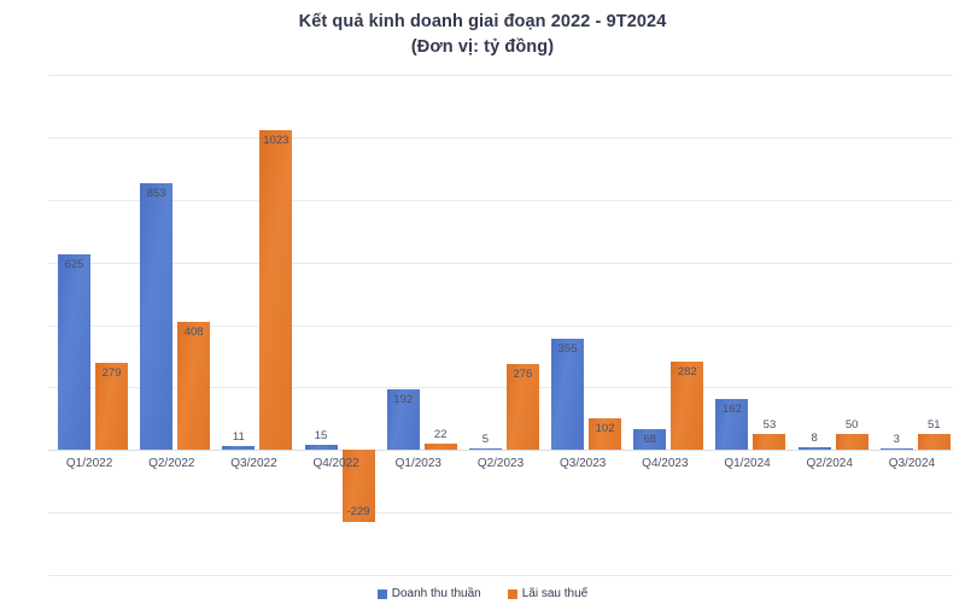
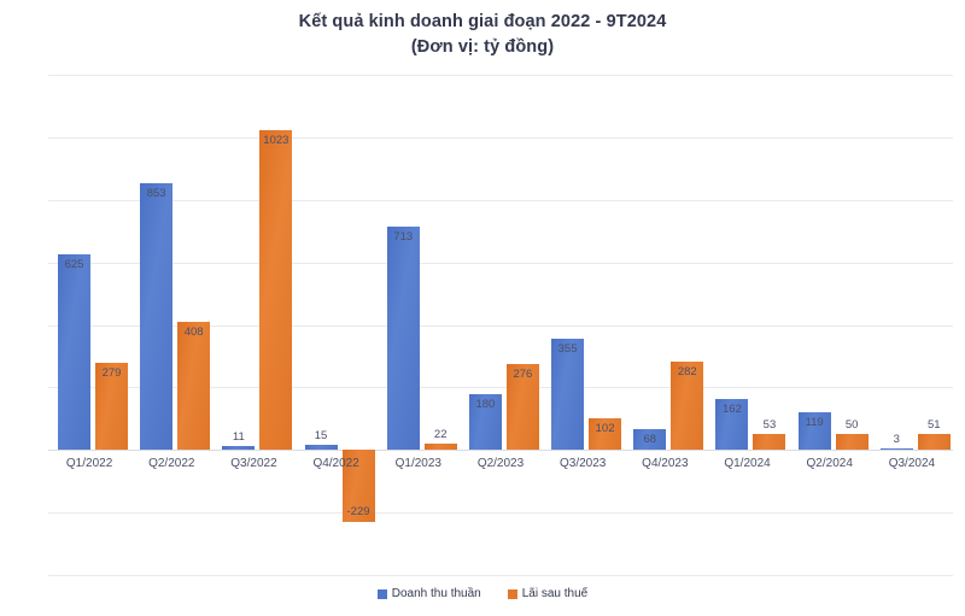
Doanh thu thuần/Q1/2023: 192 -> 713
Doanh thu thuần/Q2/2023: 5 -> 180
Doanh thu thuần/Q2/2024: 8 -> 119
